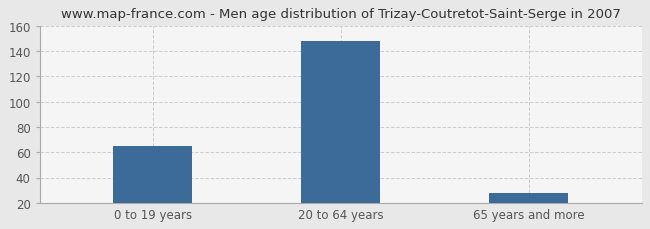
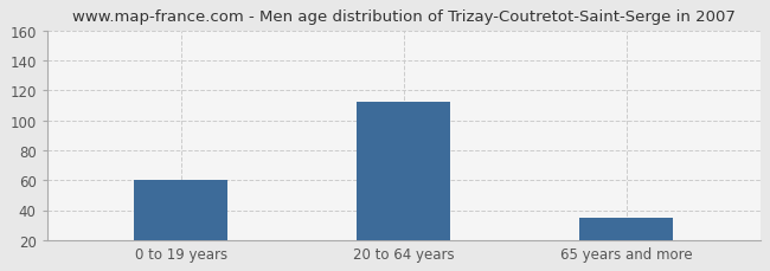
0 to 19 years: 65 -> 60
20 to 64 years: 148 -> 112
65 years and more: 28 -> 35
